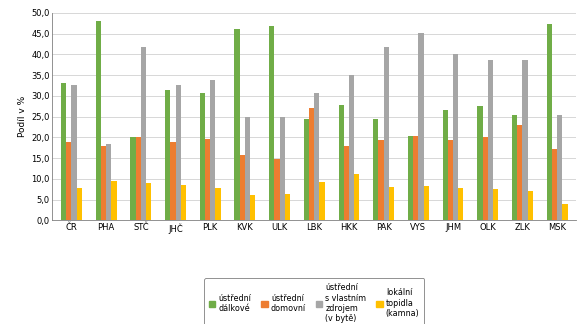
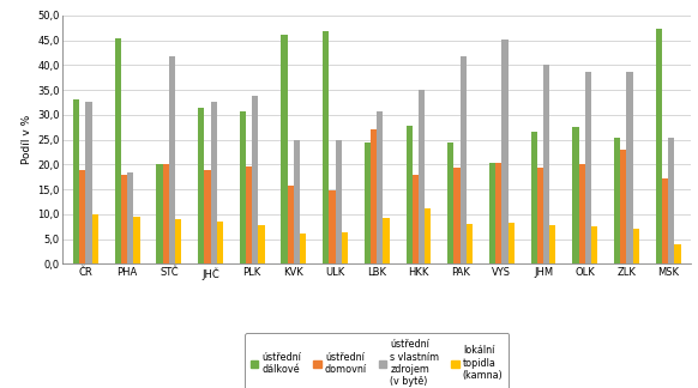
lokální topidla (kamna)/ČR: 7,7 -> 10,0
ústřední dálkové/PHA: 48,0 -> 45,5
